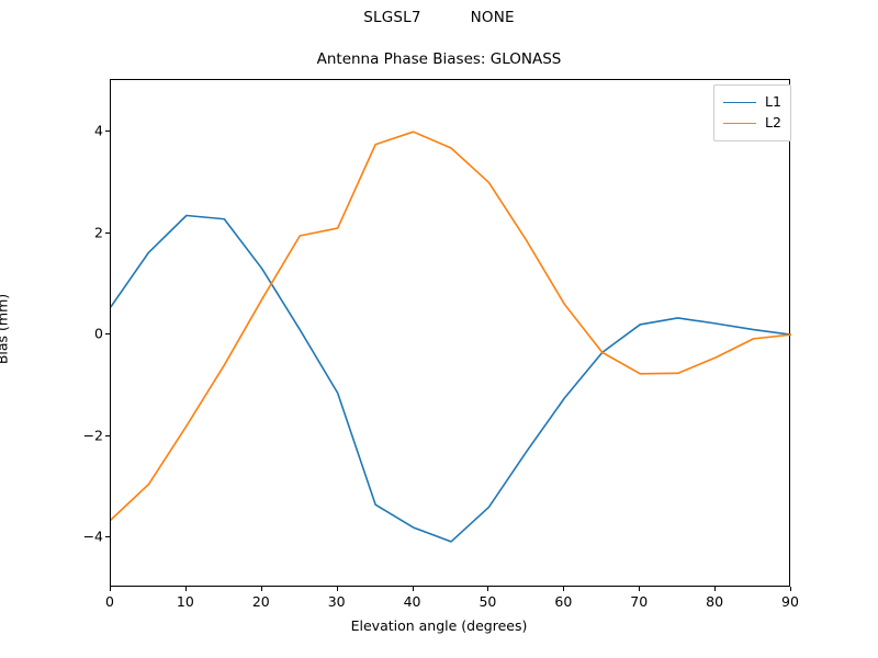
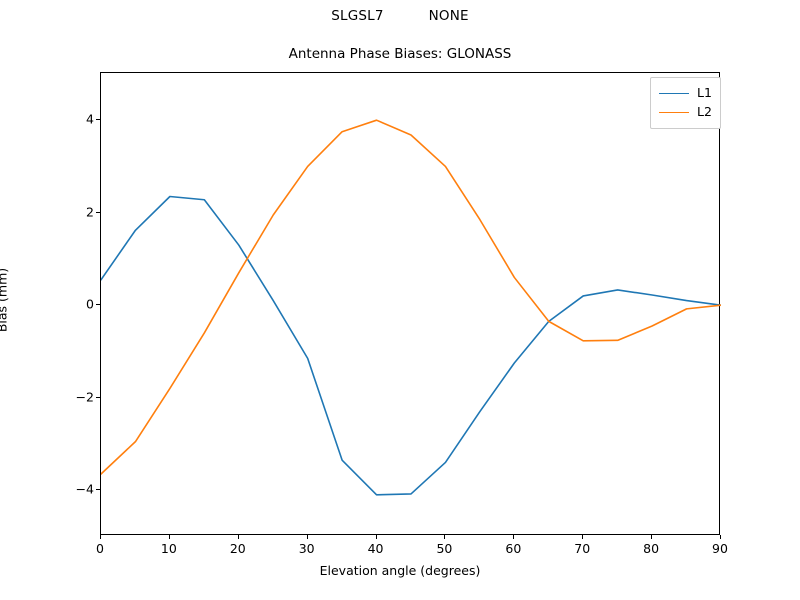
L2/30: 2.1 -> 3.0
L1/40: -3.8 -> -4.1
